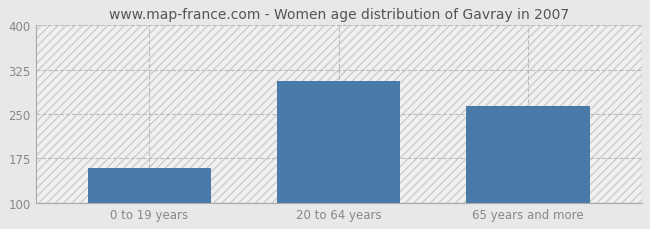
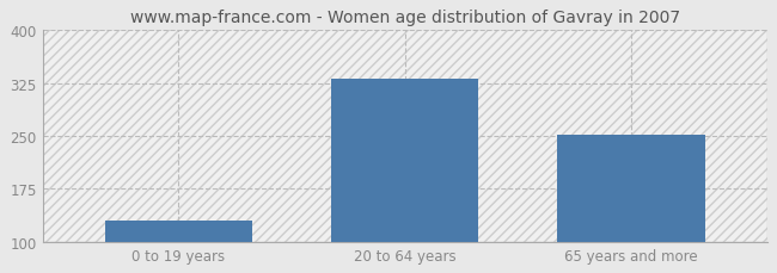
0 to 19 years: 158 -> 130
20 to 64 years: 306 -> 331
65 years and more: 264 -> 251
